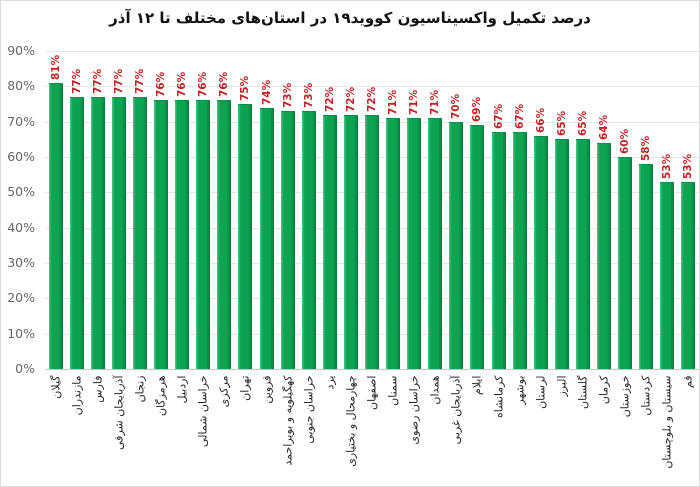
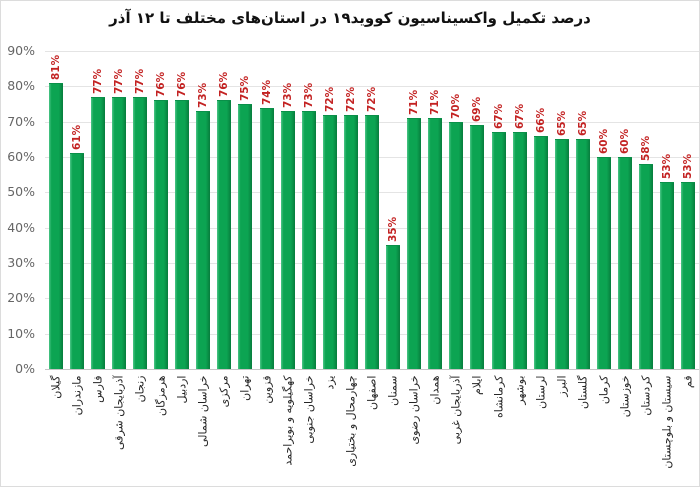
مازندران: 77% -> 61%
خراسان شمالی: 76% -> 73%
سمنان: 71% -> 35%
کرمان: 64% -> 60%
